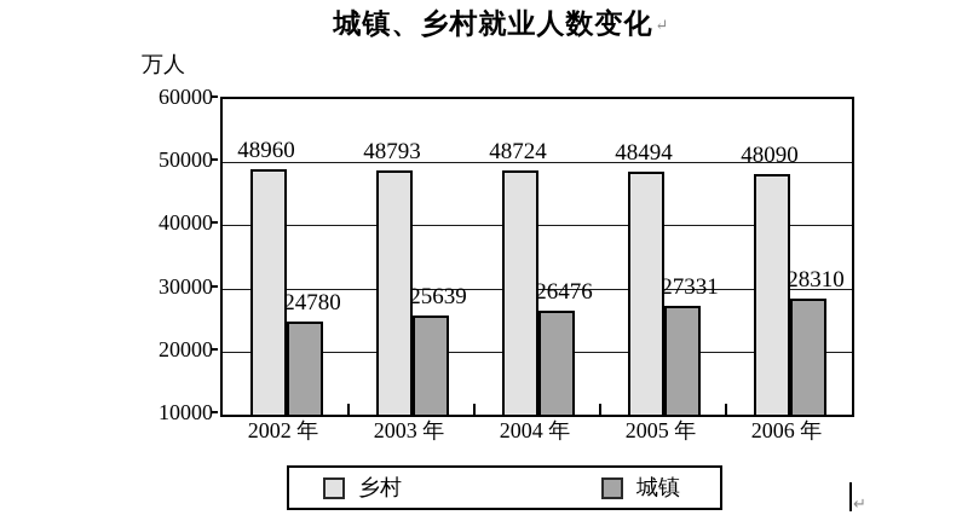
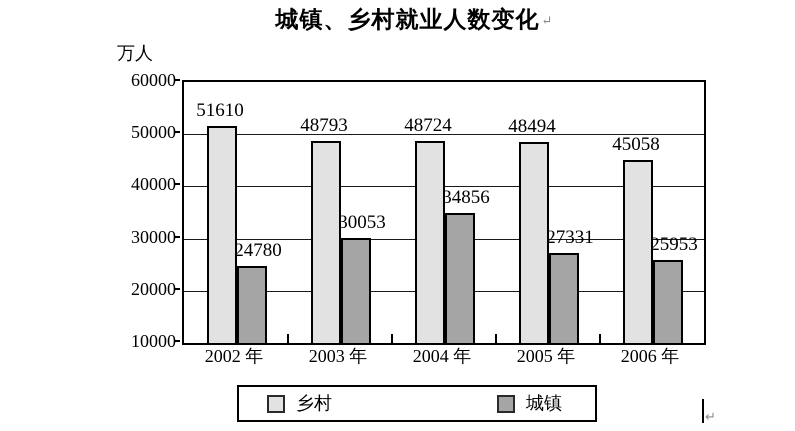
乡村/2002 年: 48960 -> 51610
城镇/2003 年: 25639 -> 30053
城镇/2004 年: 26476 -> 34856
乡村/2006 年: 48090 -> 45058
城镇/2006 年: 28310 -> 25953
